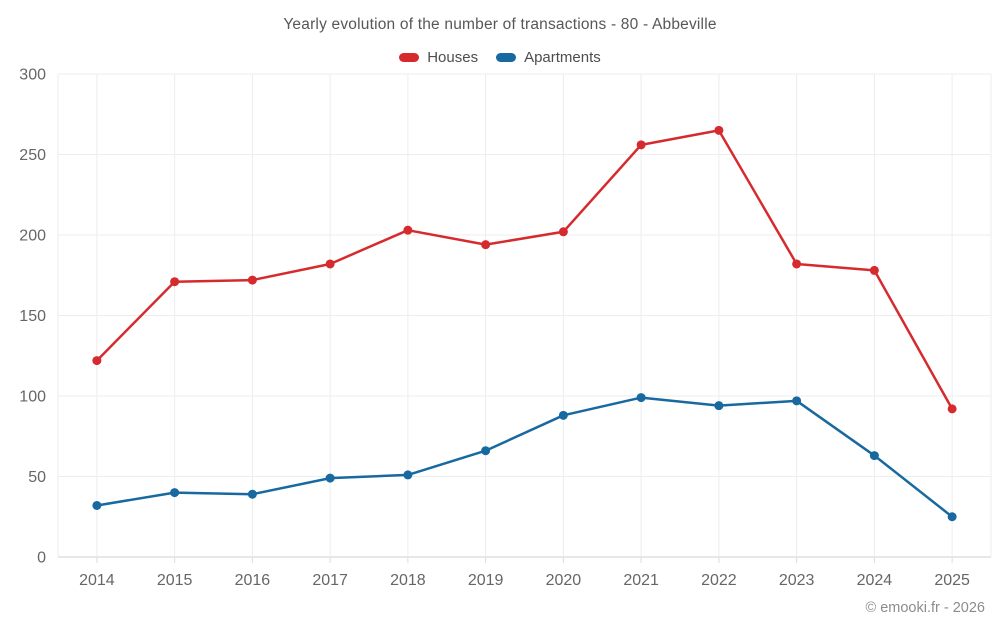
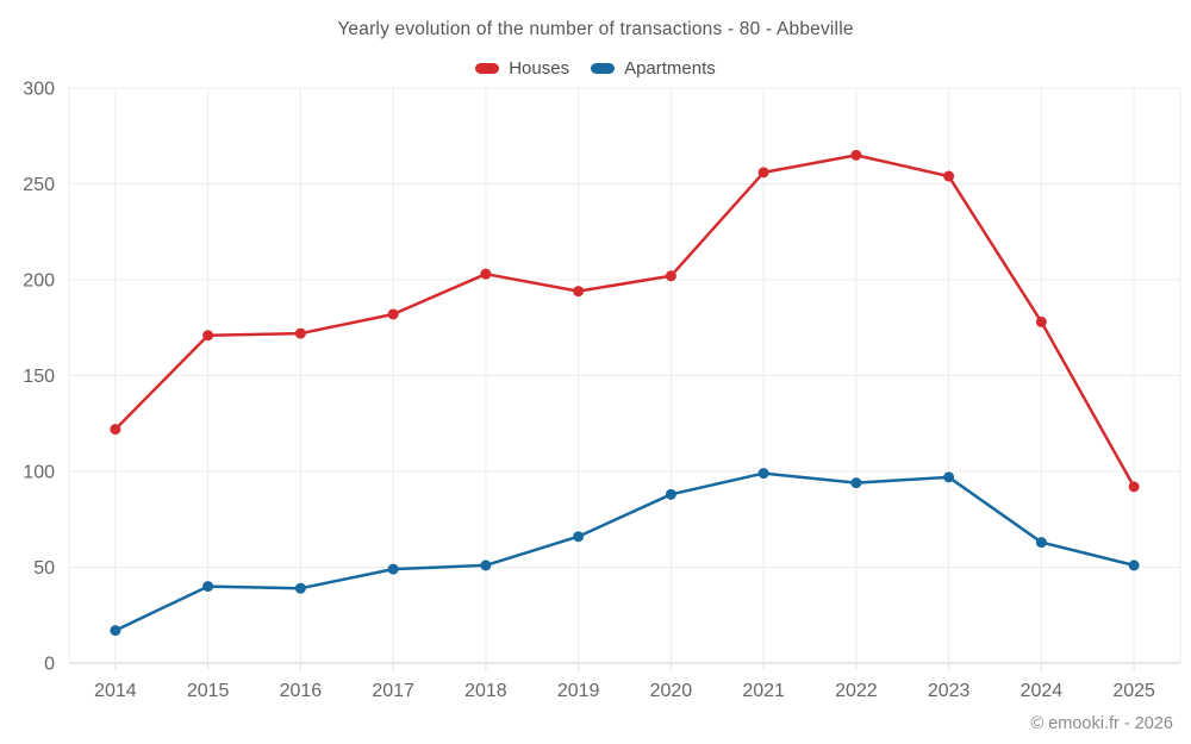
Apartments/2014: 32 -> 17
Houses/2023: 182 -> 254
Apartments/2025: 25 -> 51
